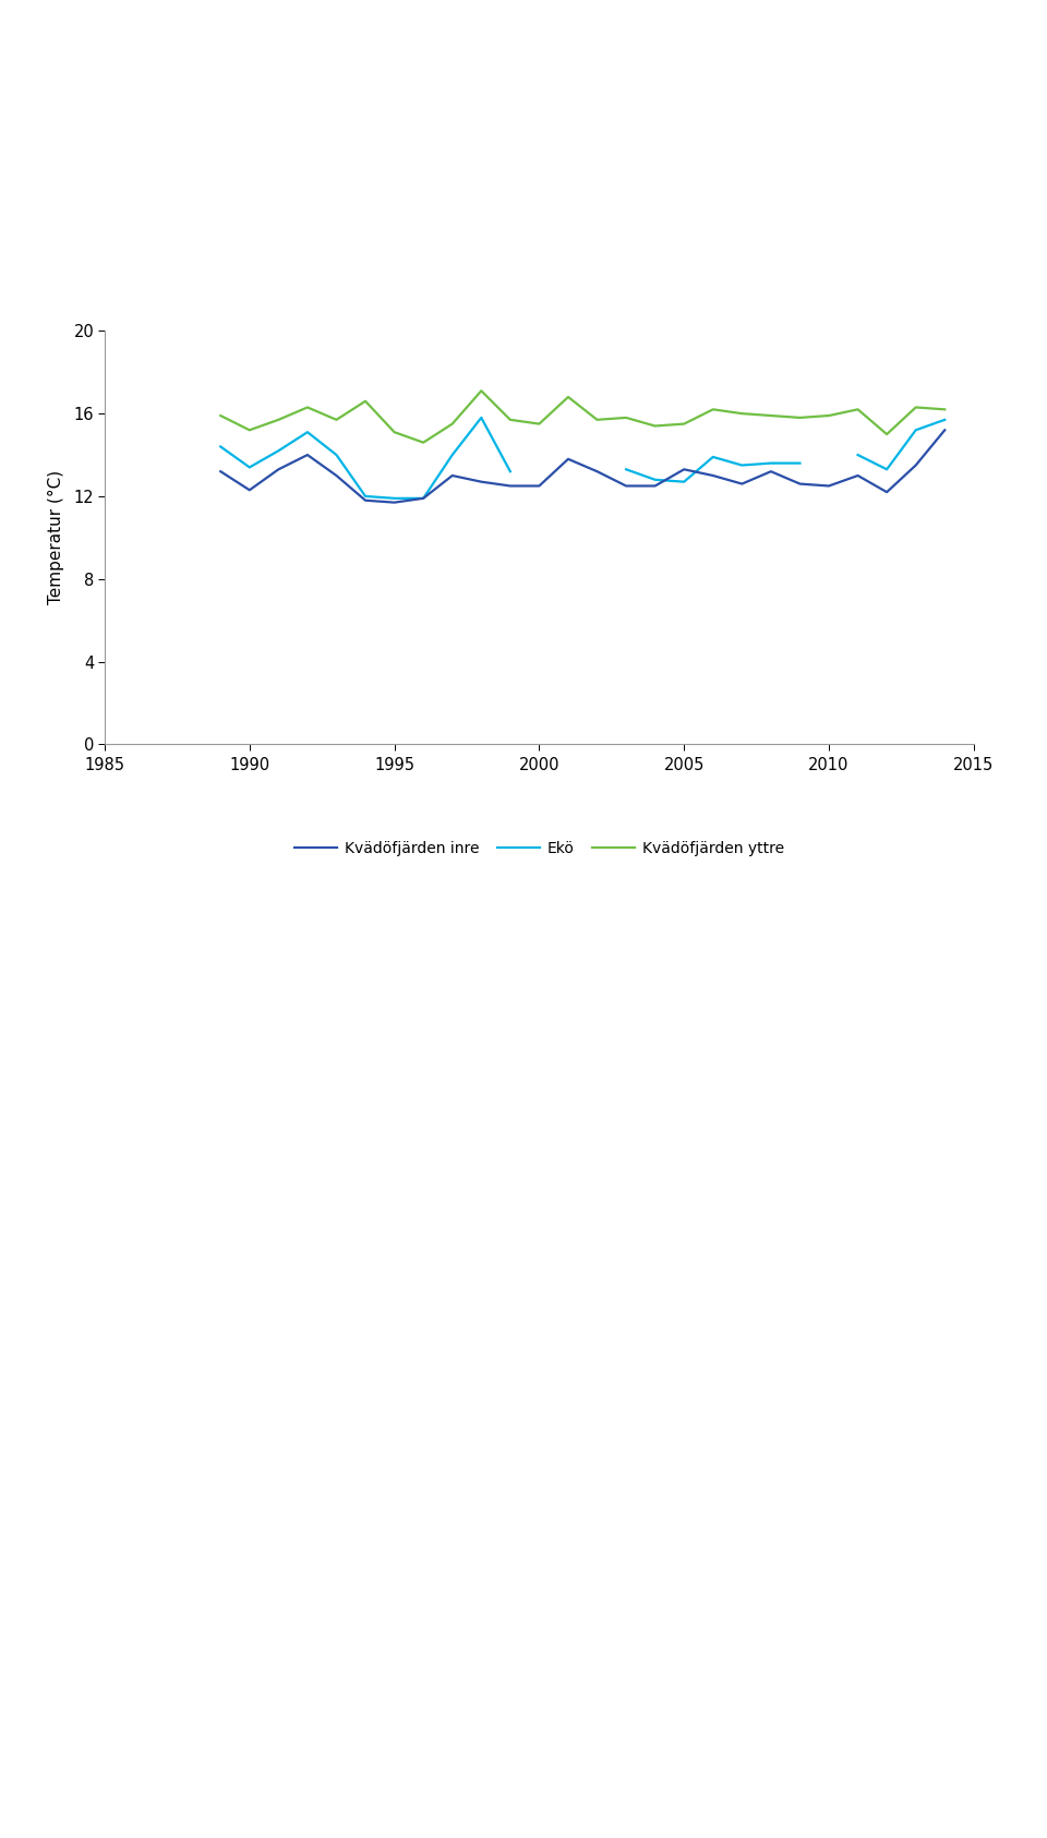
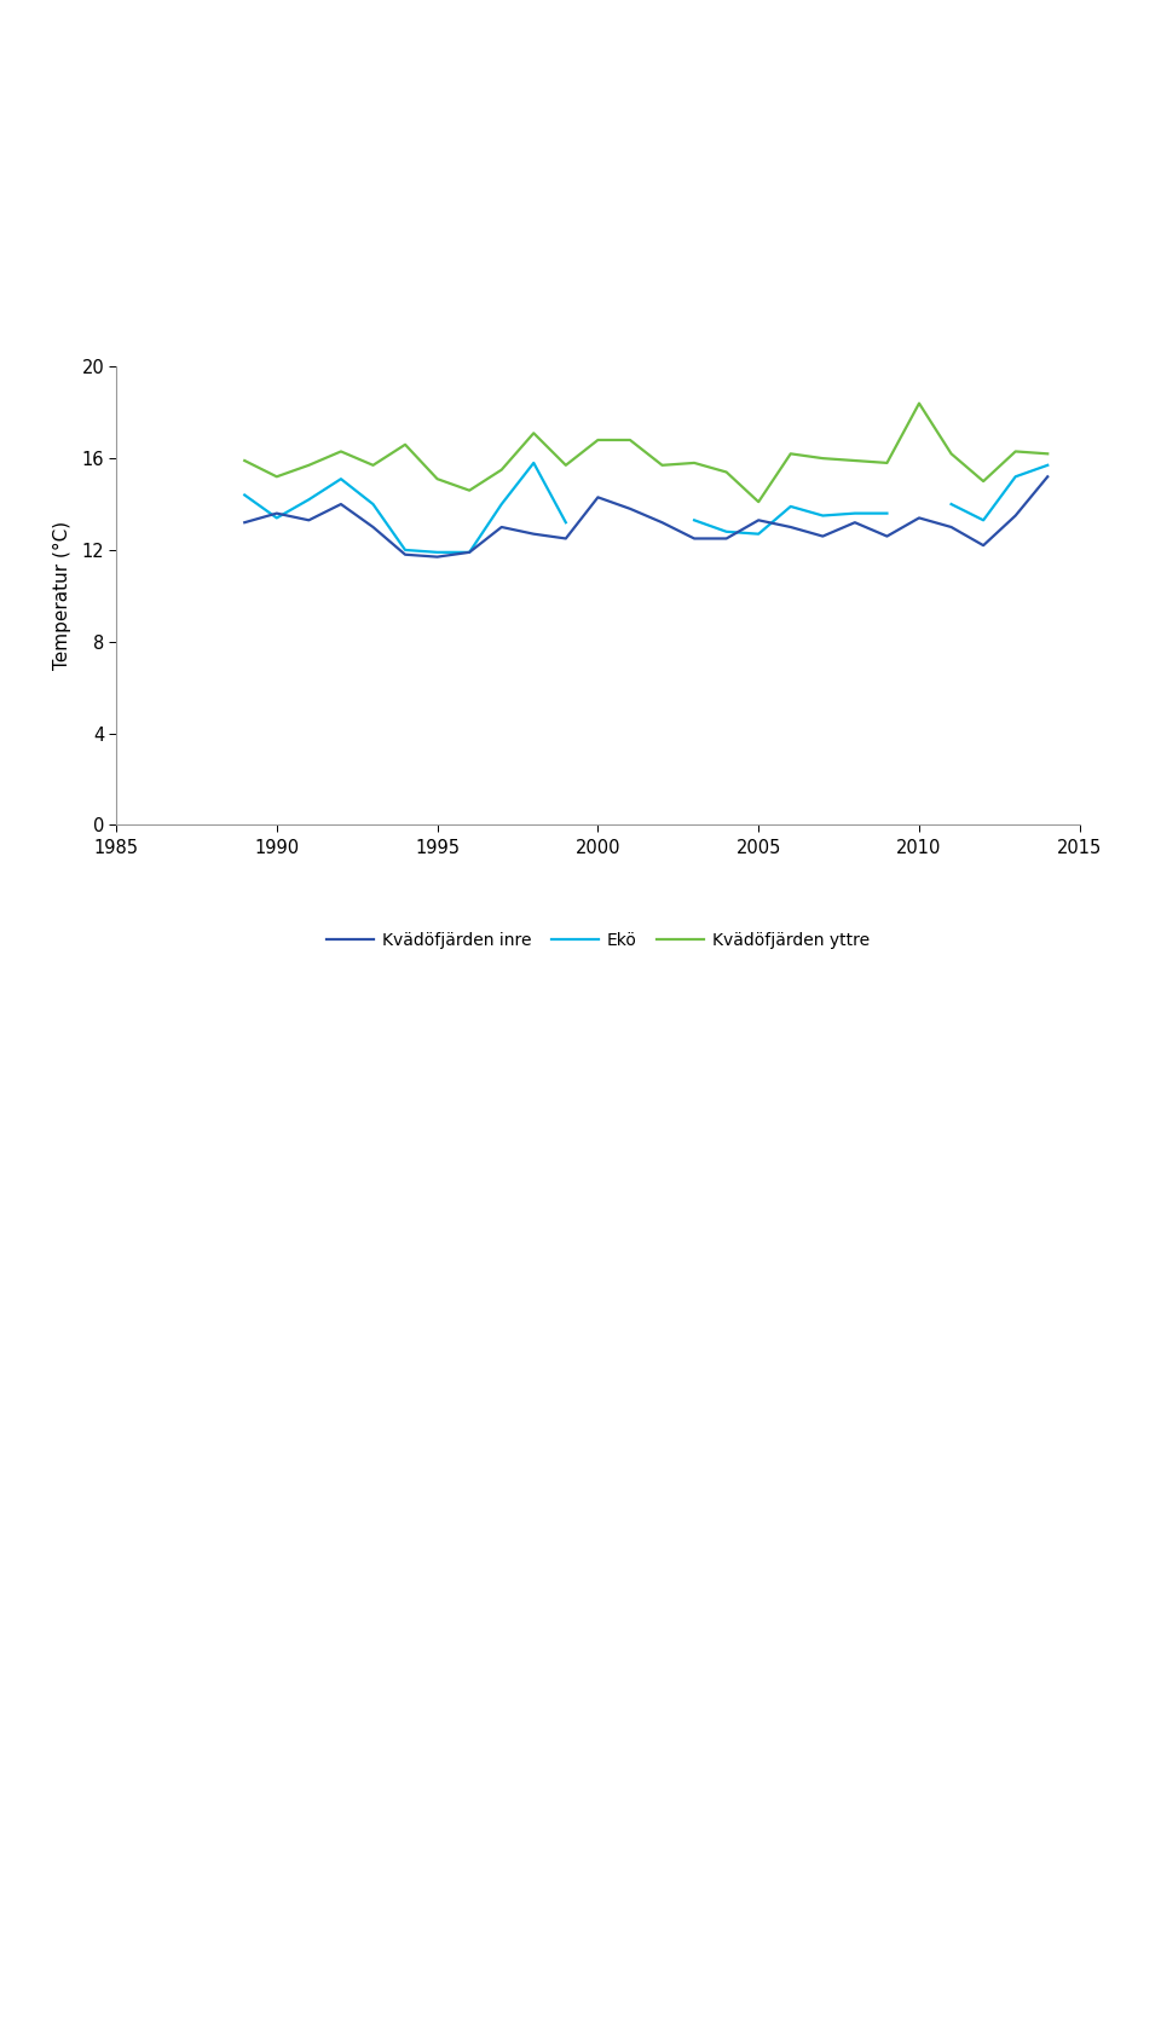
Kvädöfjärden inre/1990: 12.3 -> 13.6
Kvädöfjärden inre/2000: 12.5 -> 14.3
Kvädöfjärden yttre/2000: 15.5 -> 16.8
Kvädöfjärden yttre/2005: 15.5 -> 14.1
Kvädöfjärden inre/2010: 12.5 -> 13.4
Kvädöfjärden yttre/2010: 15.9 -> 18.4
